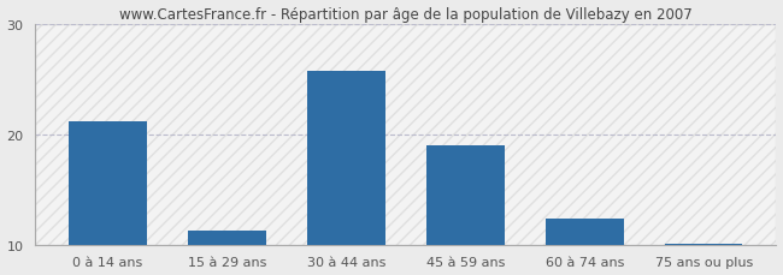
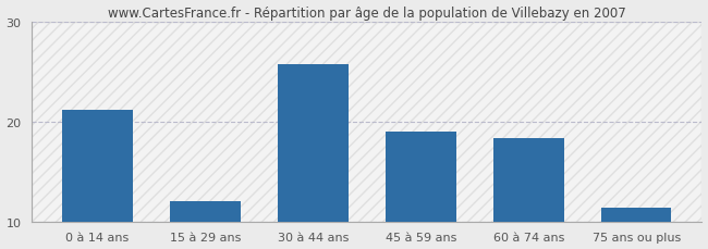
15 à 29 ans: 11.3 -> 12.0
60 à 74 ans: 12.4 -> 18.4
75 ans ou plus: 10.1 -> 11.4
